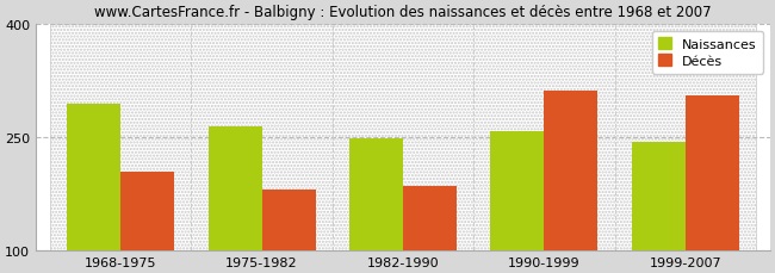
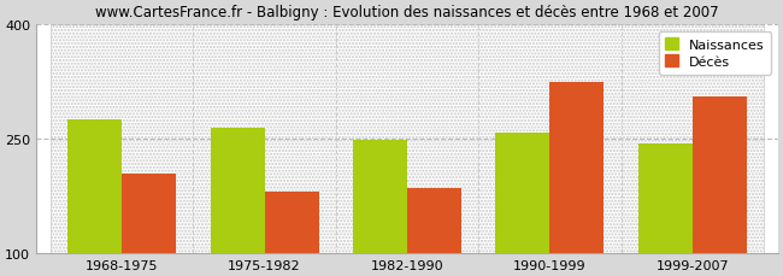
Naissances/1968-1975: 294 -> 275
Décès/1990-1999: 312 -> 325
